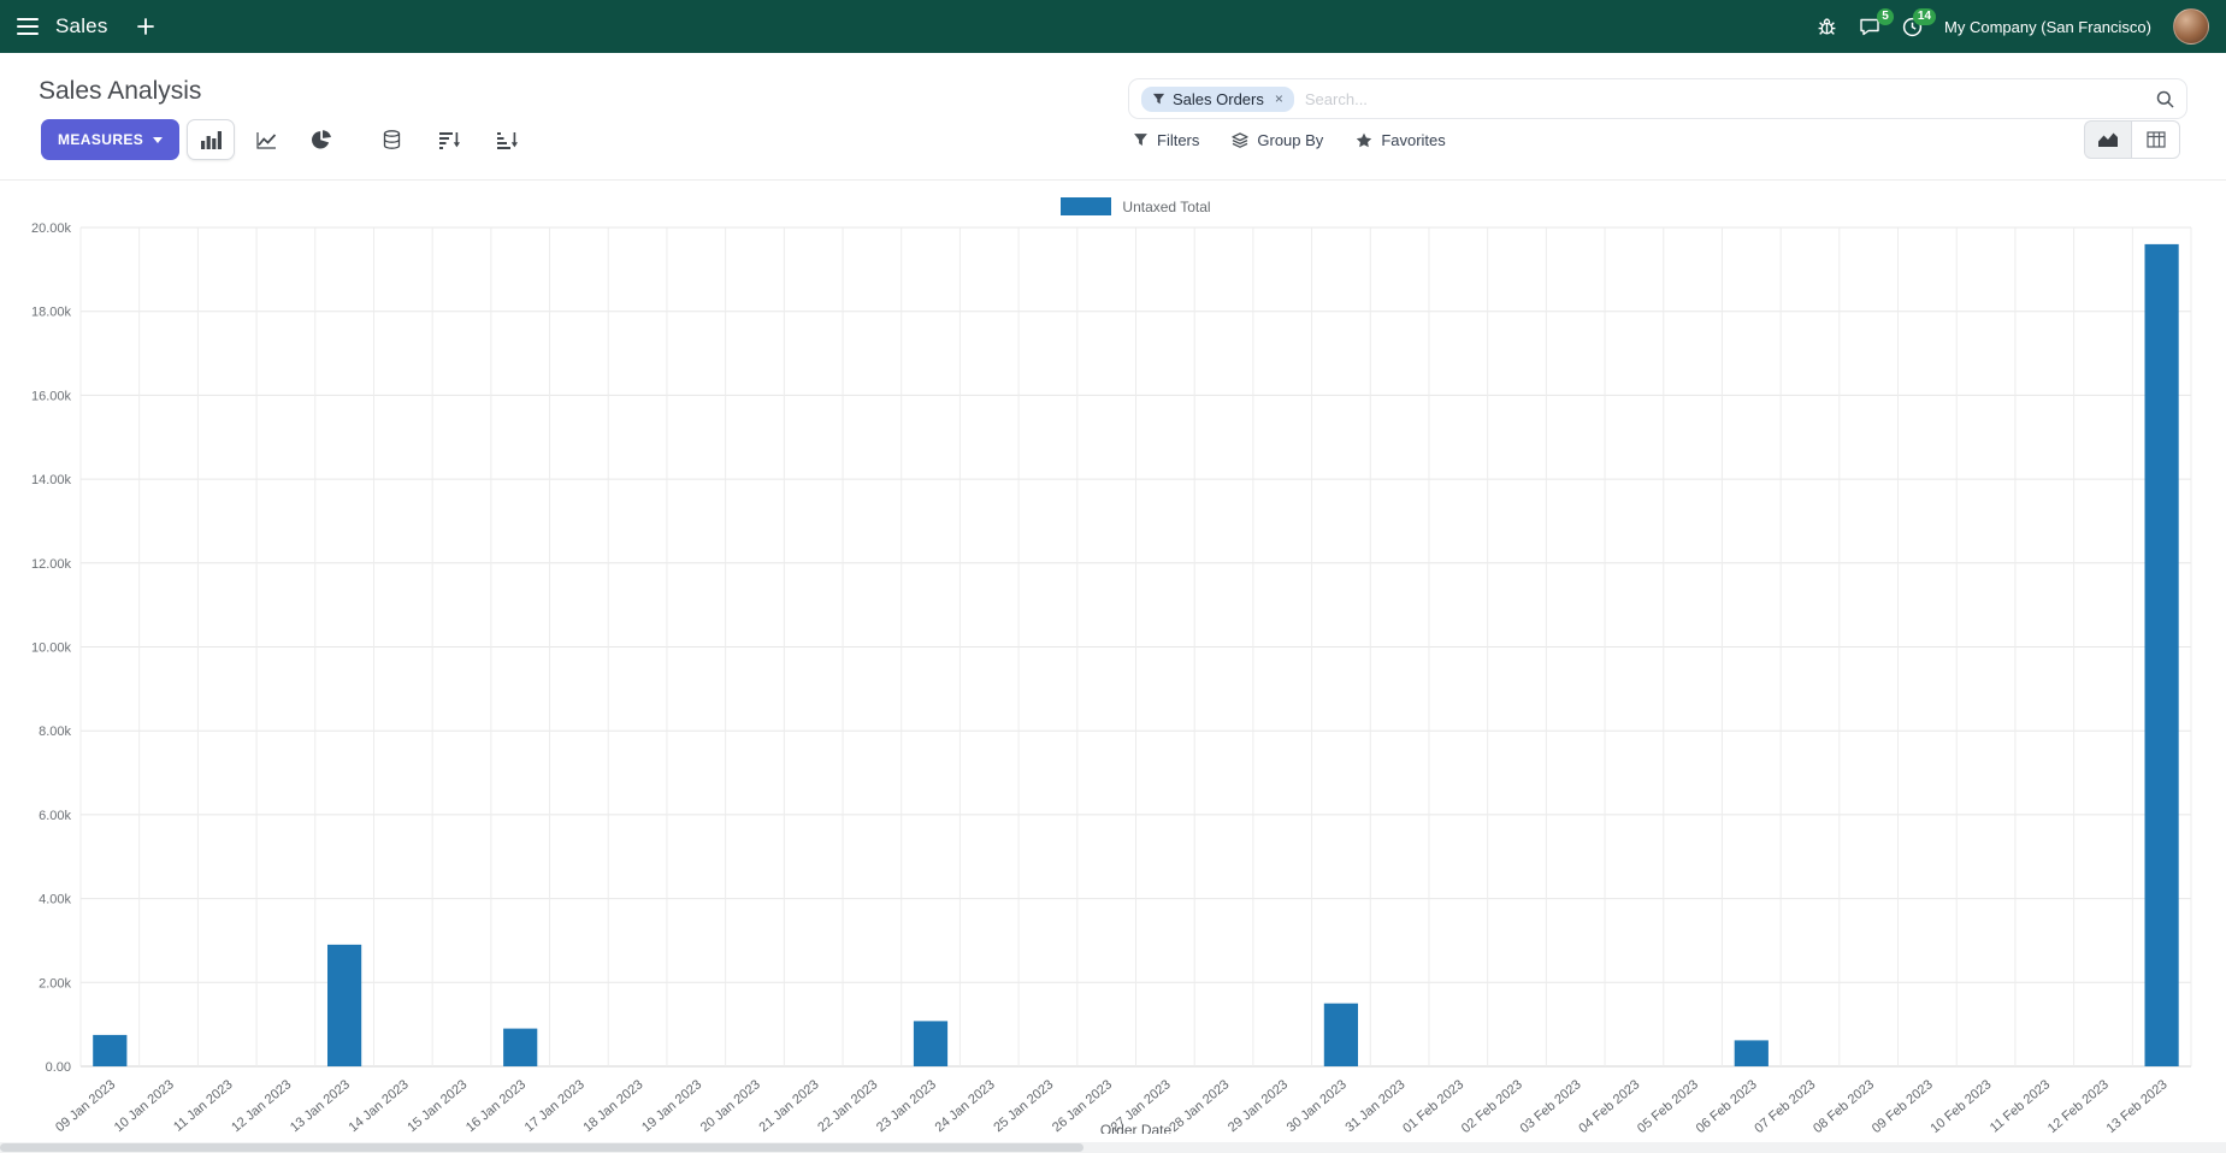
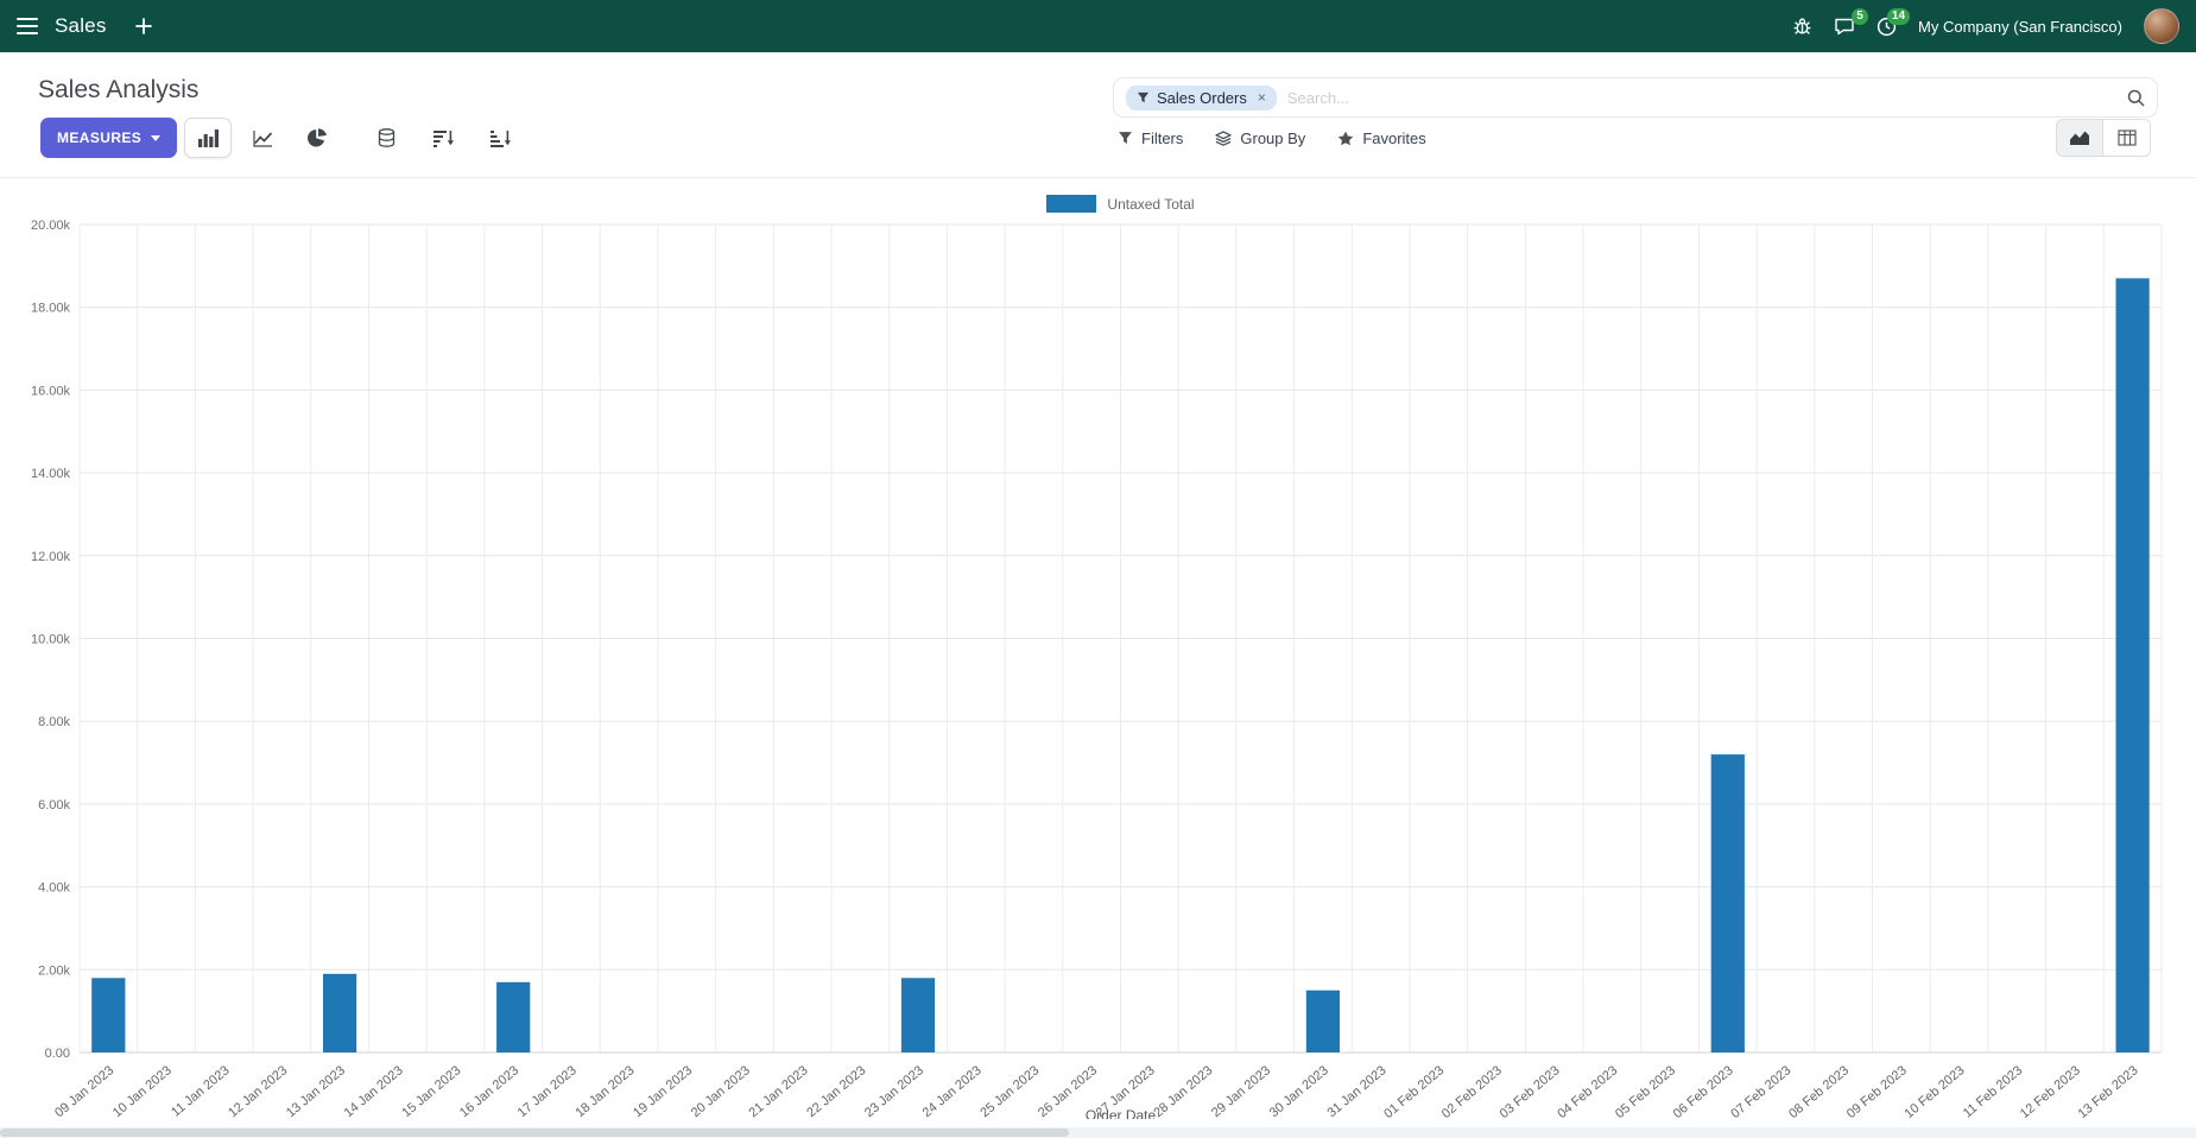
09 Jan 2023: 0.8k -> 1.8k
13 Jan 2023: 2.9k -> 1.9k
16 Jan 2023: 0.9k -> 1.7k
23 Jan 2023: 1.1k -> 1.8k
06 Feb 2023: 0.6k -> 7.2k
13 Feb 2023: 19.6k -> 18.7k
